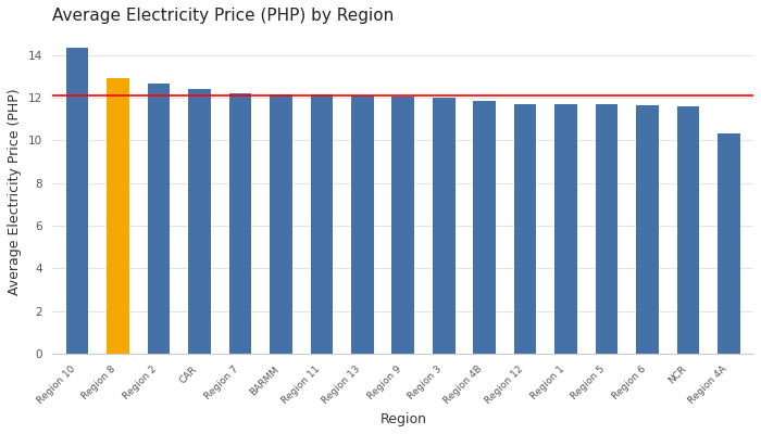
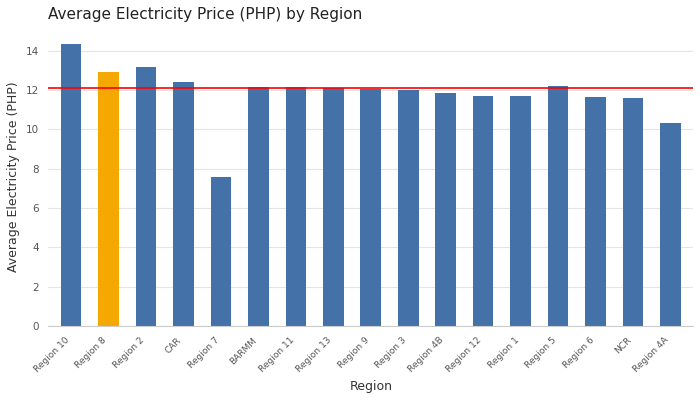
Region 2: 12.7 -> 13.2
Region 7: 12.2 -> 7.6
Region 5: 11.7 -> 12.2
